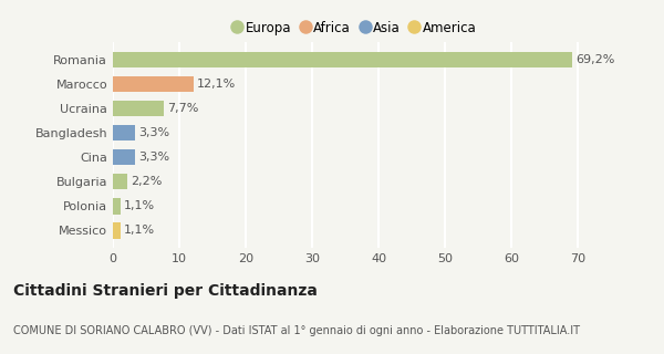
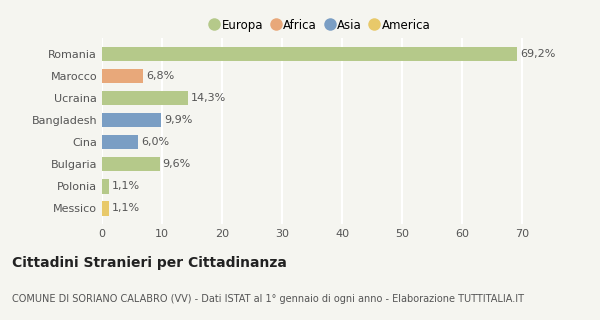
Marocco: 12,1% -> 6,8%
Ucraina: 7,7% -> 14,3%
Bangladesh: 3,3% -> 9,9%
Cina: 3,3% -> 6,0%
Bulgaria: 2,2% -> 9,6%
